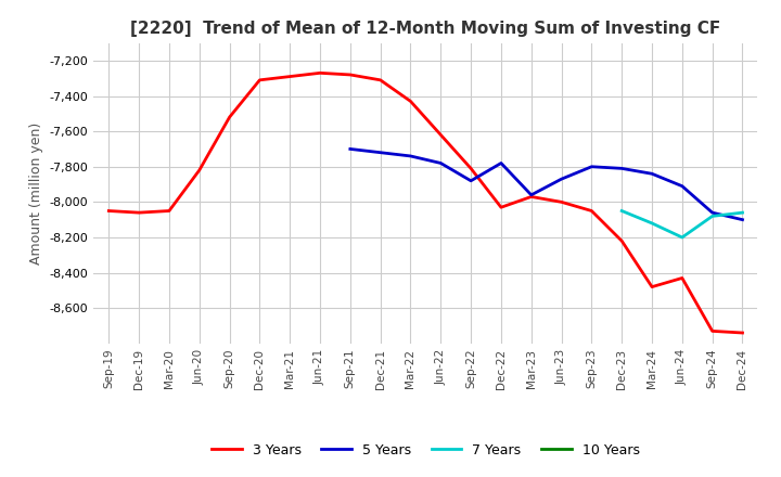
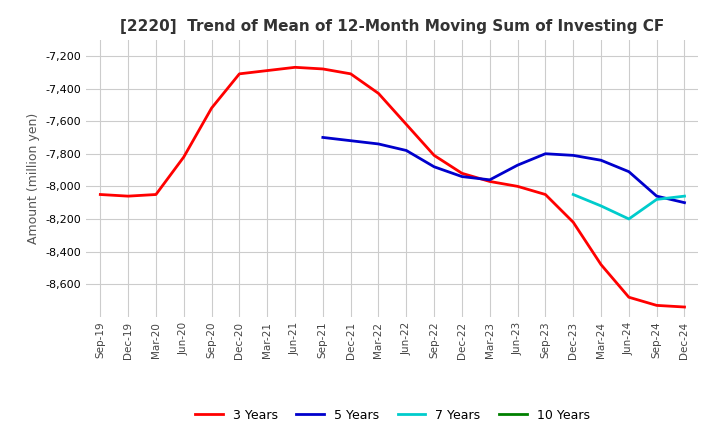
3 Years/Dec-22: -8,030 -> -7,920
5 Years/Dec-22: -7,780 -> -7,940
3 Years/Jun-24: -8,430 -> -8,680
